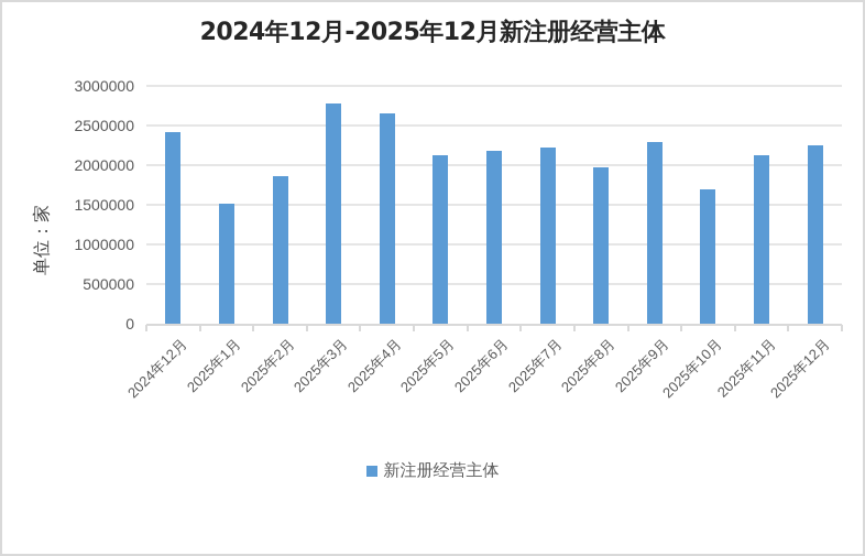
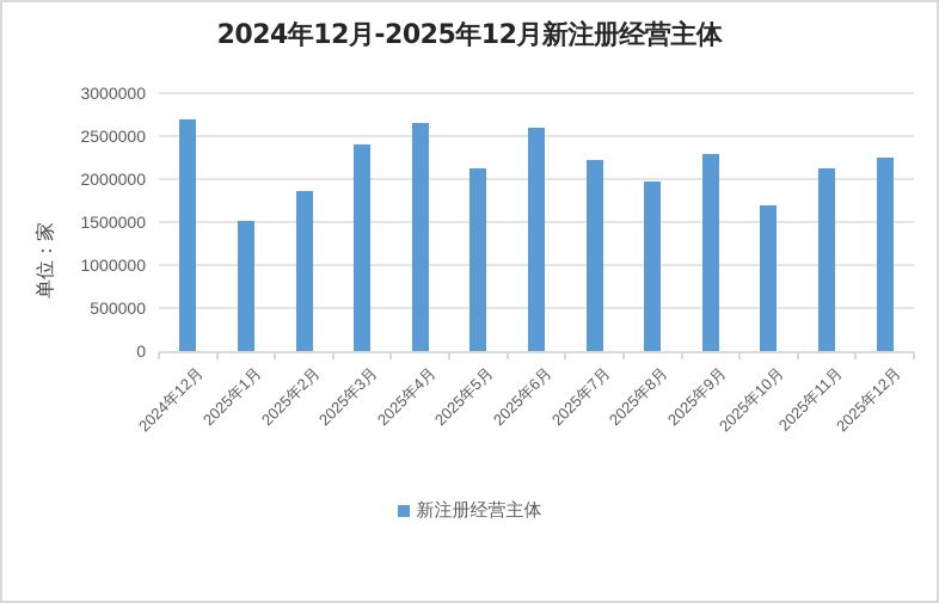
2024年12月: 2400000 -> 2700000
2025年3月: 2800000 -> 2400000
2025年6月: 2200000 -> 2600000
